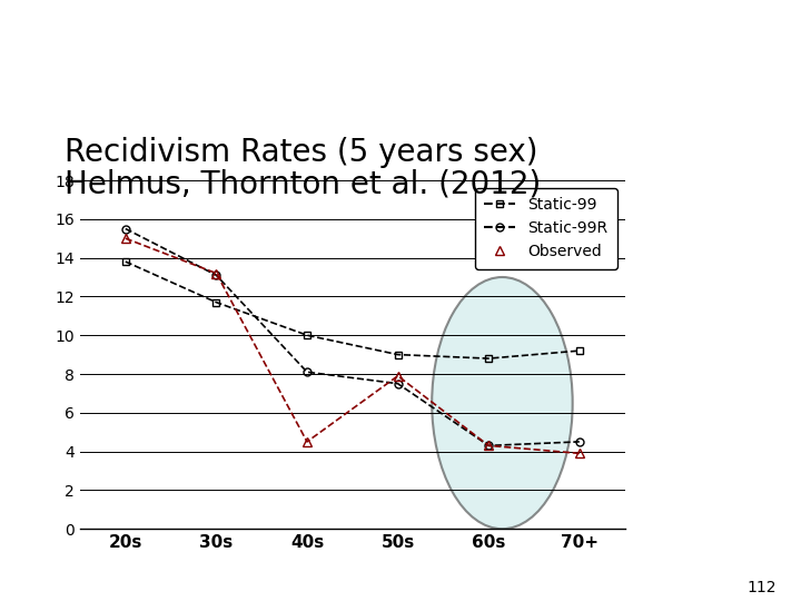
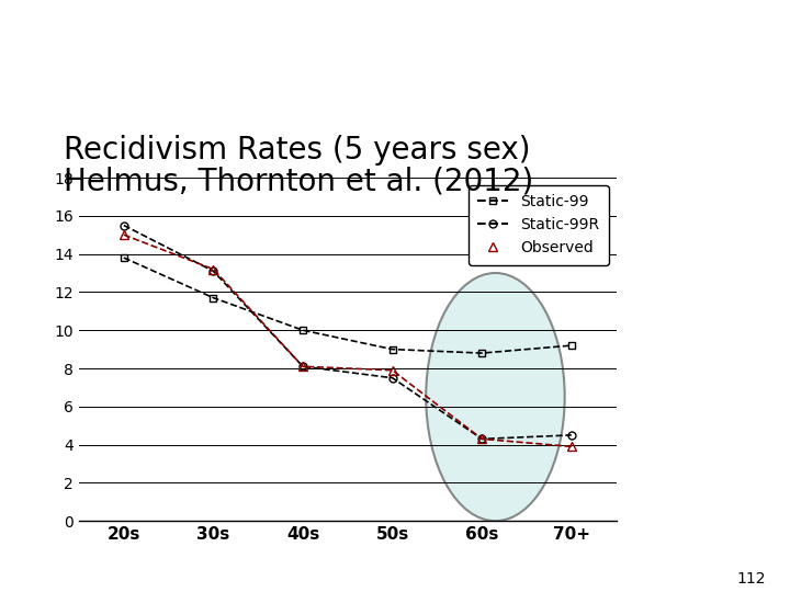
Observed/40s: 4.5 -> 8.1
